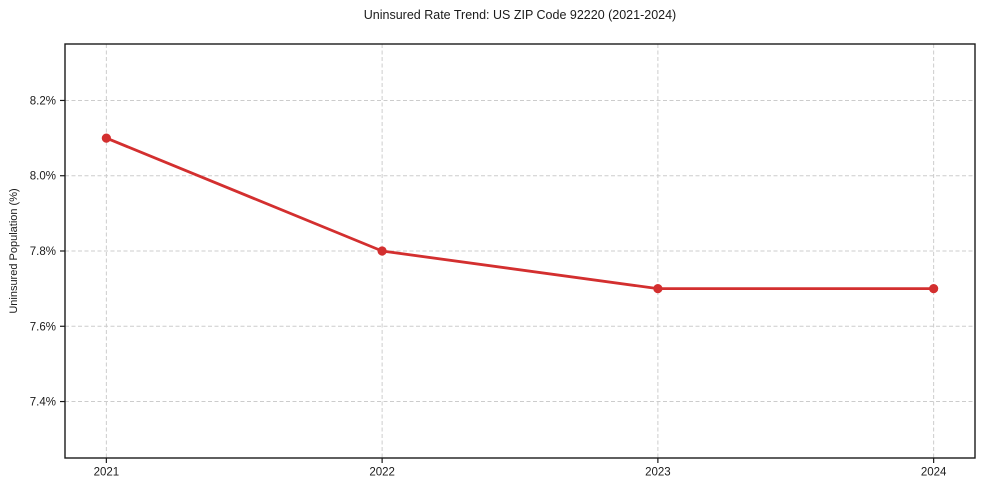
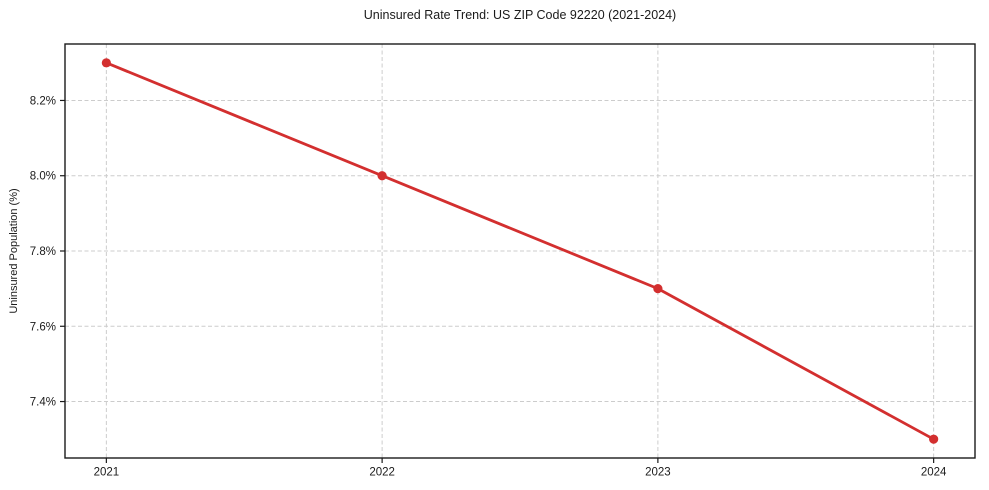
2021: 8.1% -> 8.3%
2022: 7.8% -> 8.0%
2024: 7.7% -> 7.3%
